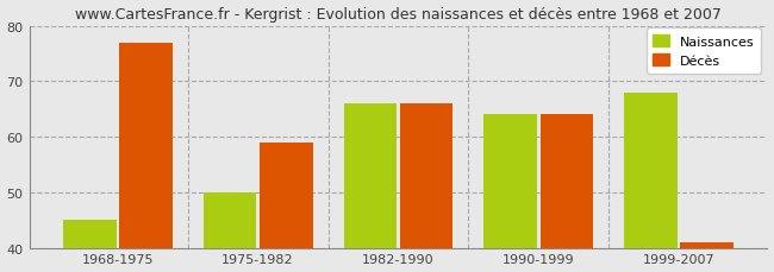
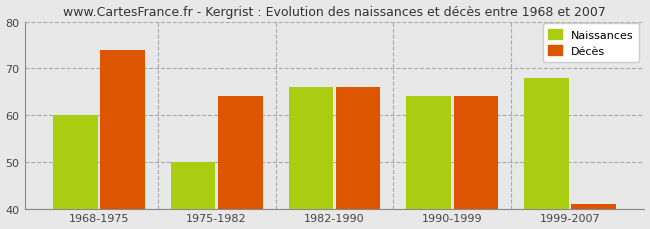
Naissances/1968-1975: 45 -> 60
Décès/1968-1975: 77 -> 74
Décès/1975-1982: 59 -> 64
